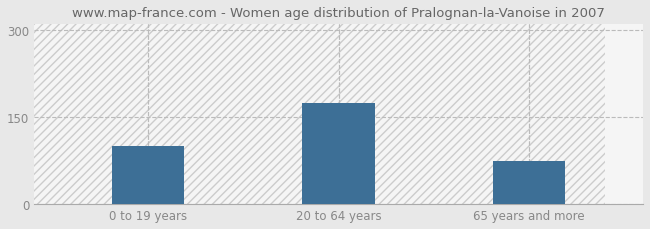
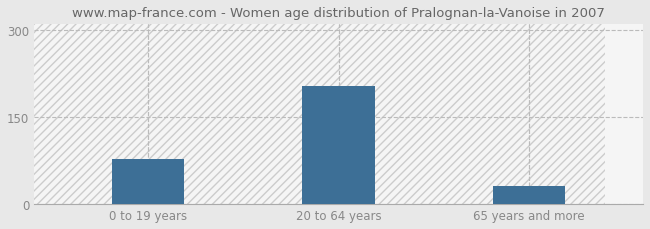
0 to 19 years: 100 -> 78
20 to 64 years: 175 -> 204
65 years and more: 75 -> 32
